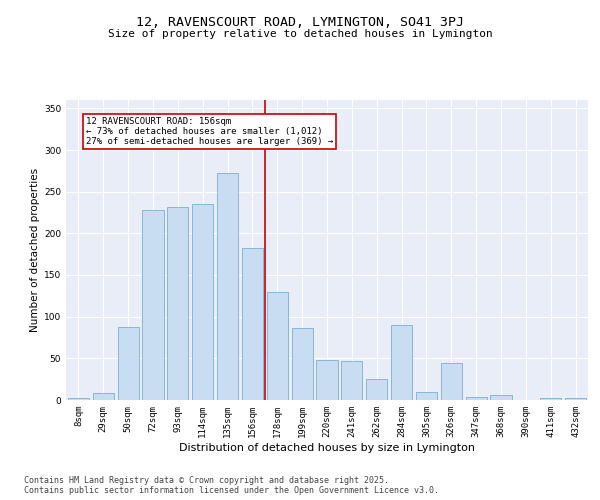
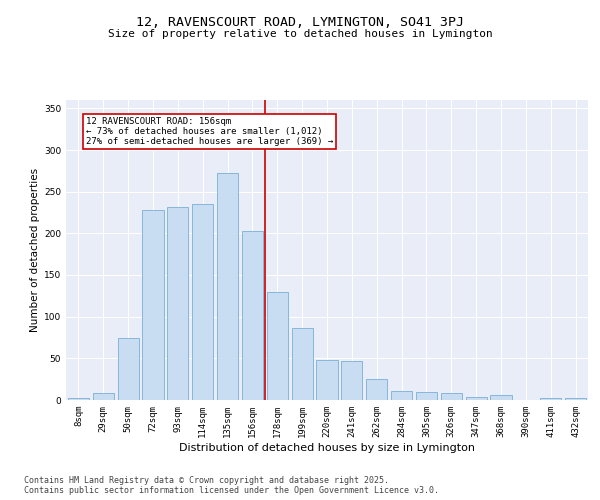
50sqm: 88 -> 75
156sqm: 182 -> 203
284sqm: 90 -> 11
326sqm: 44 -> 8
